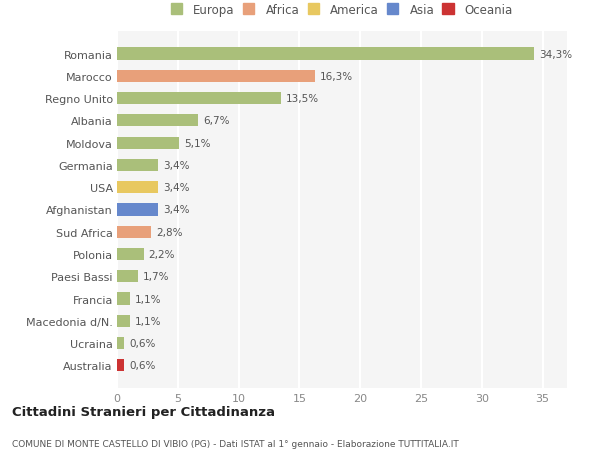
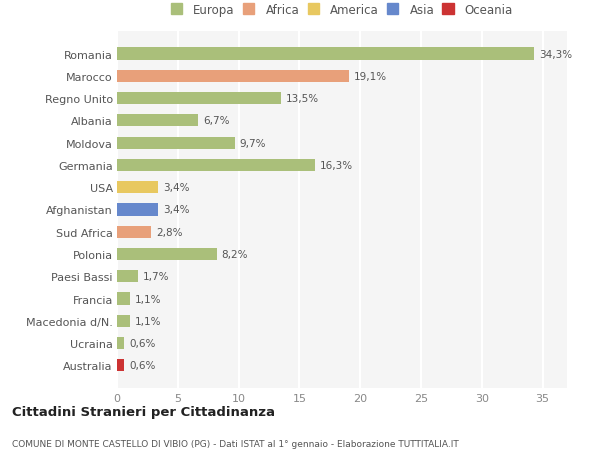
Marocco: 16,3% -> 19,1%
Moldova: 5,1% -> 9,7%
Germania: 3,4% -> 16,3%
Polonia: 2,2% -> 8,2%
